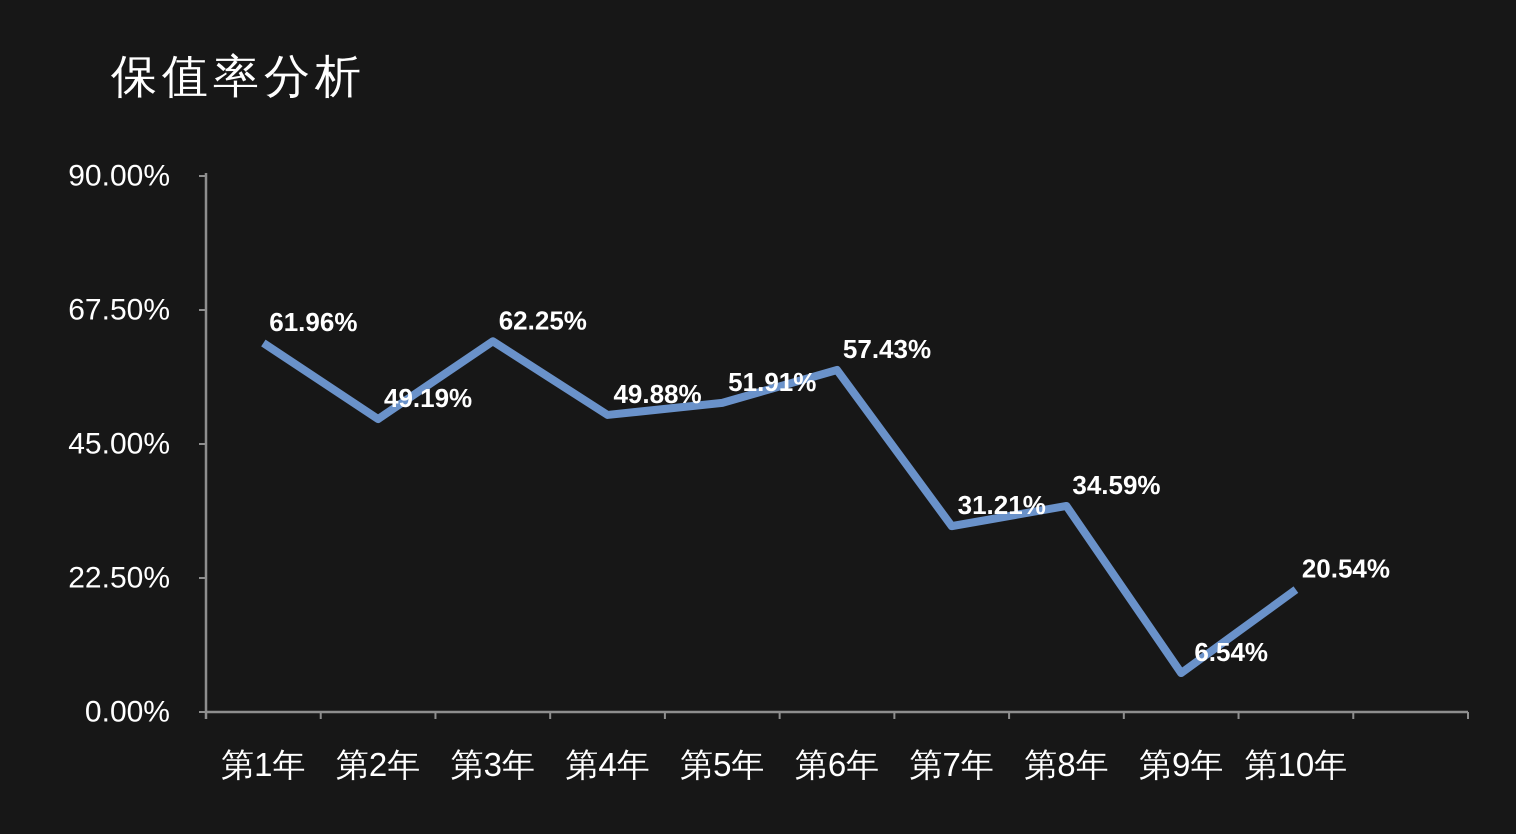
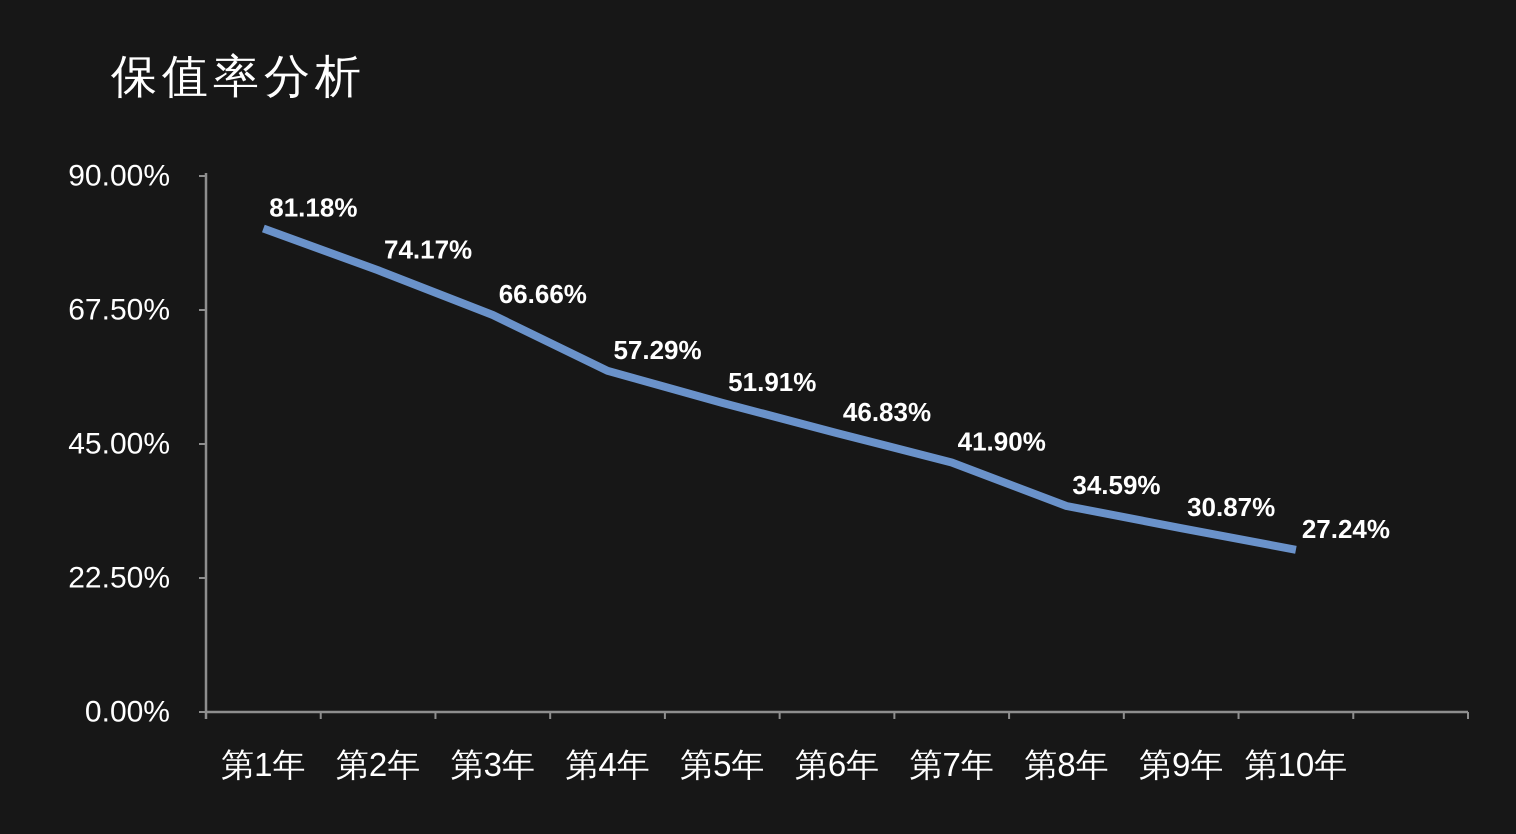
第1年: 61.96% -> 81.18%
第2年: 49.19% -> 74.17%
第3年: 62.25% -> 66.66%
第4年: 49.88% -> 57.29%
第6年: 57.43% -> 46.83%
第7年: 31.21% -> 41.90%
第9年: 6.54% -> 30.87%
第10年: 20.54% -> 27.24%
